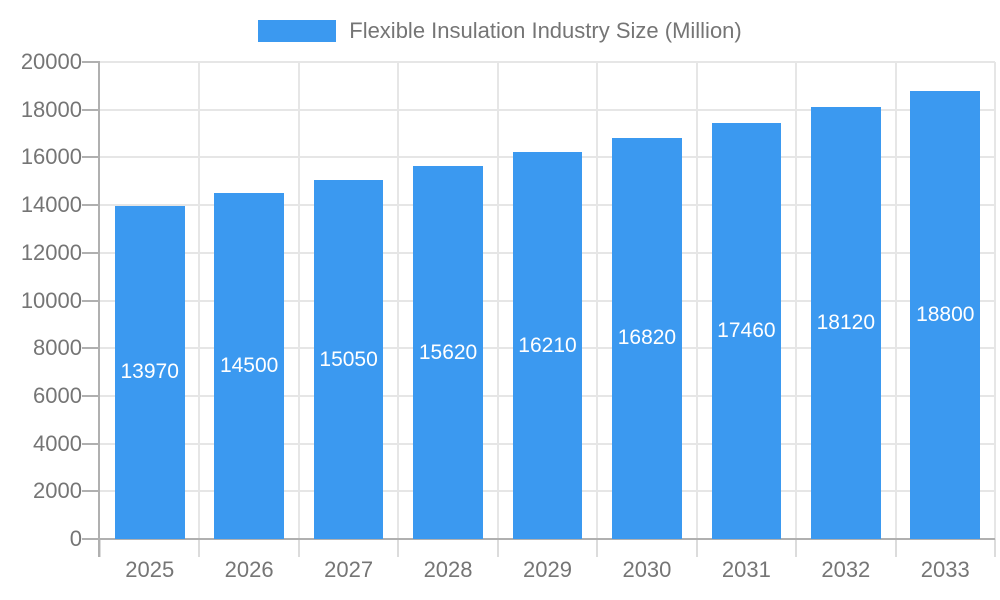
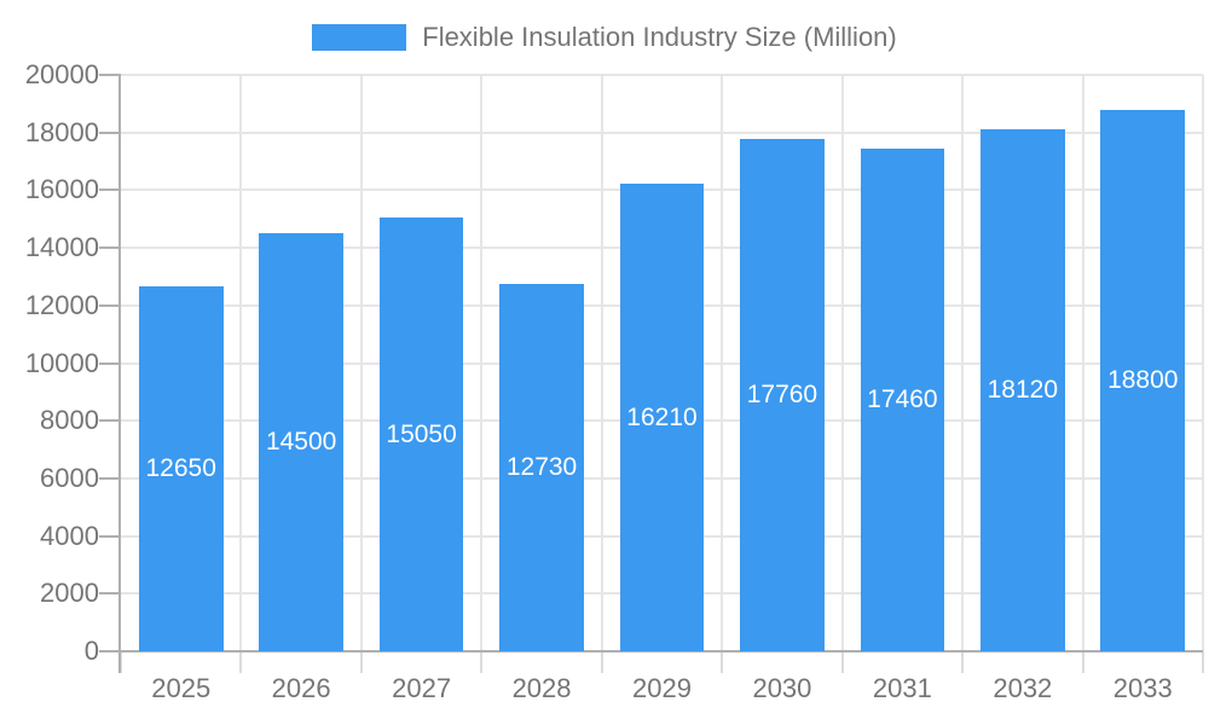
2025: 13970 -> 12650
2028: 15620 -> 12730
2030: 16820 -> 17760
